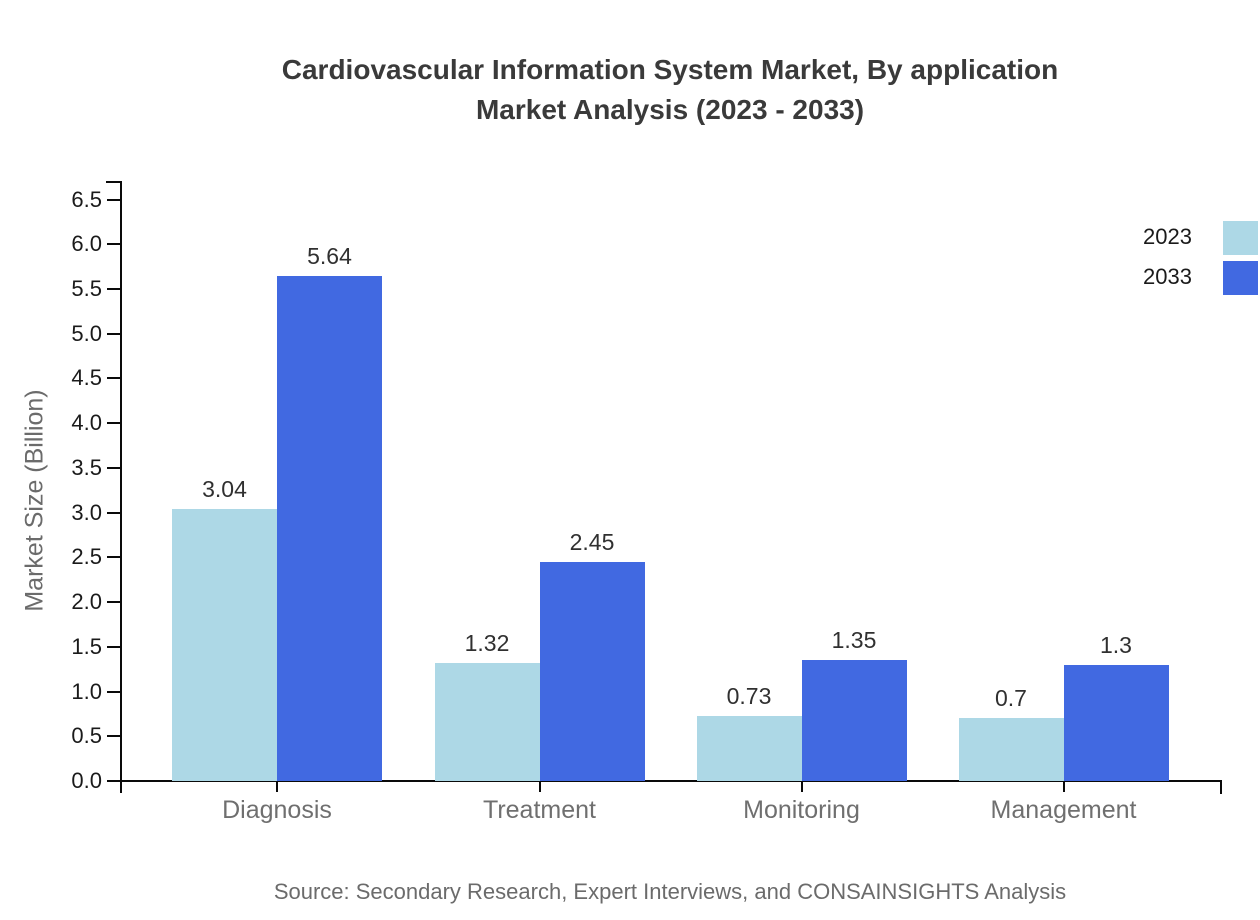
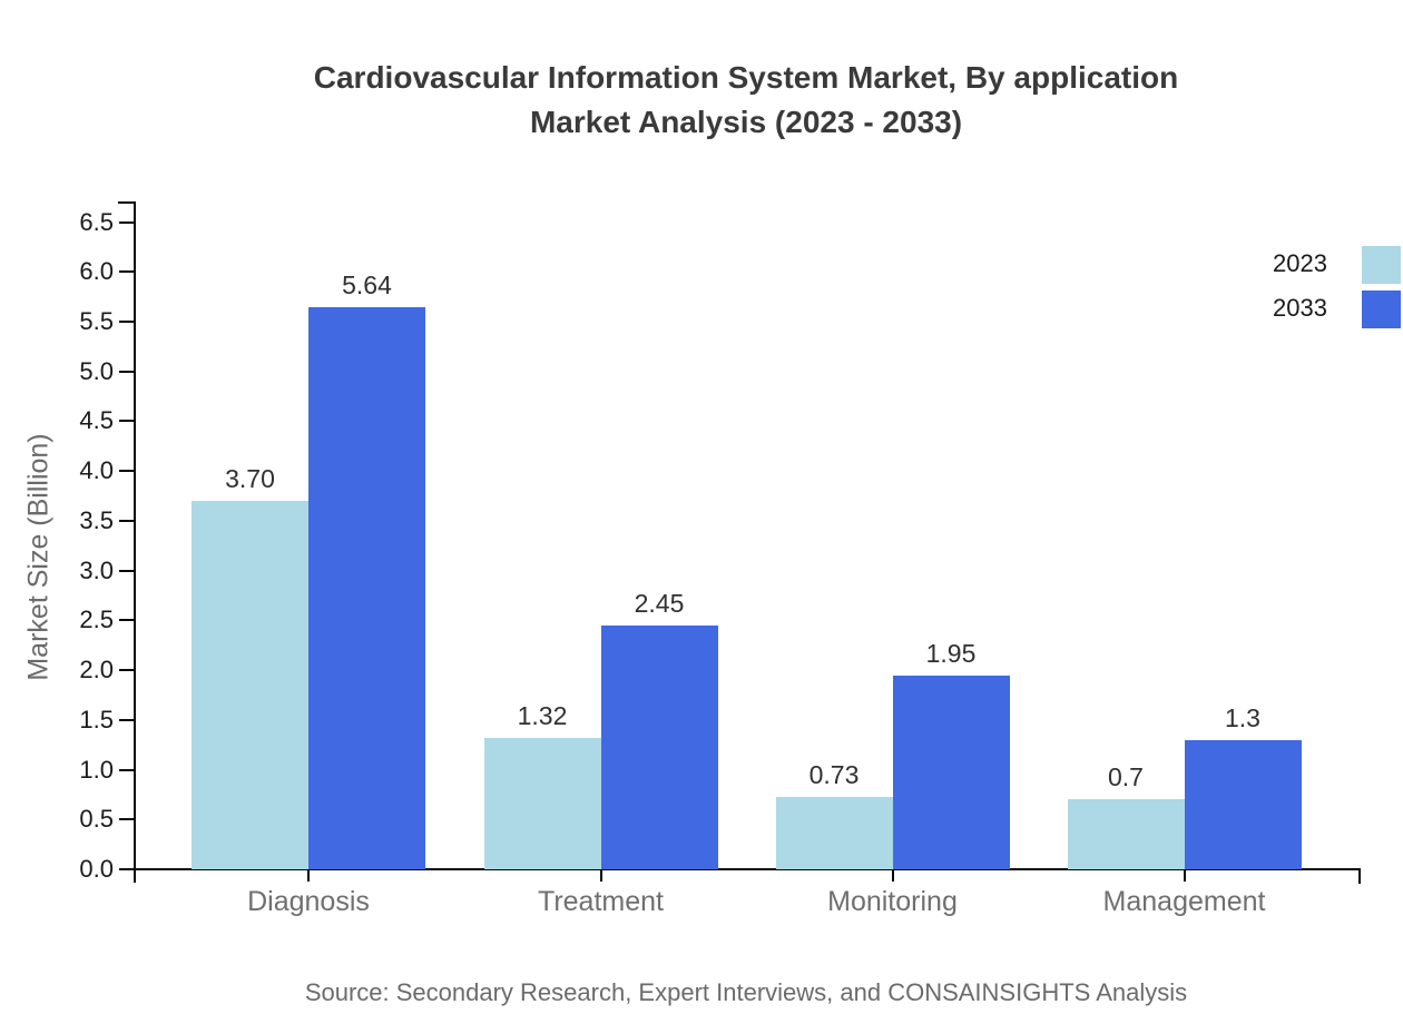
2023/Diagnosis: 3.04 -> 3.70
2033/Monitoring: 1.35 -> 1.95
